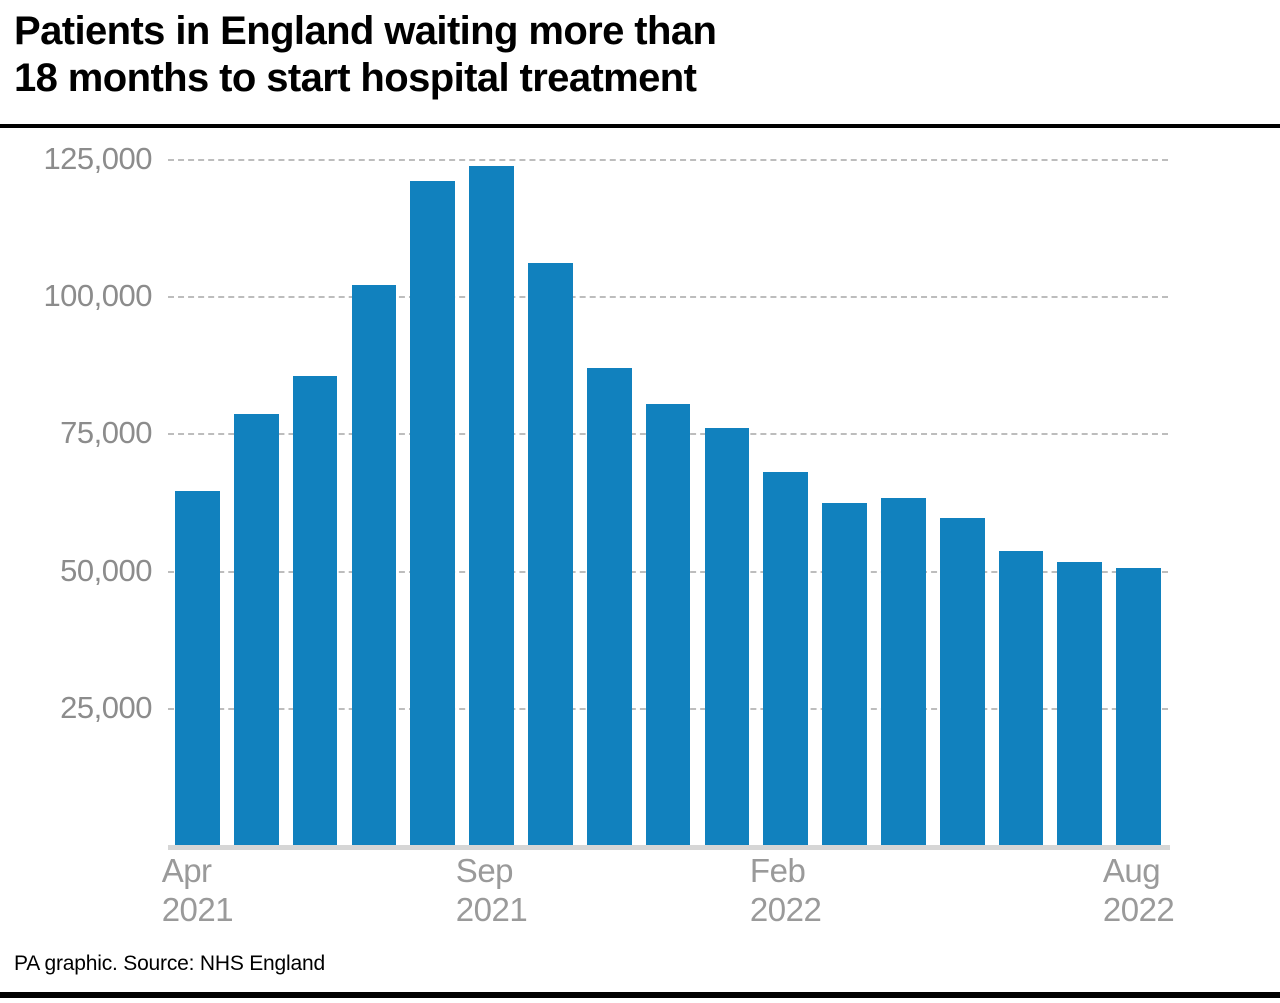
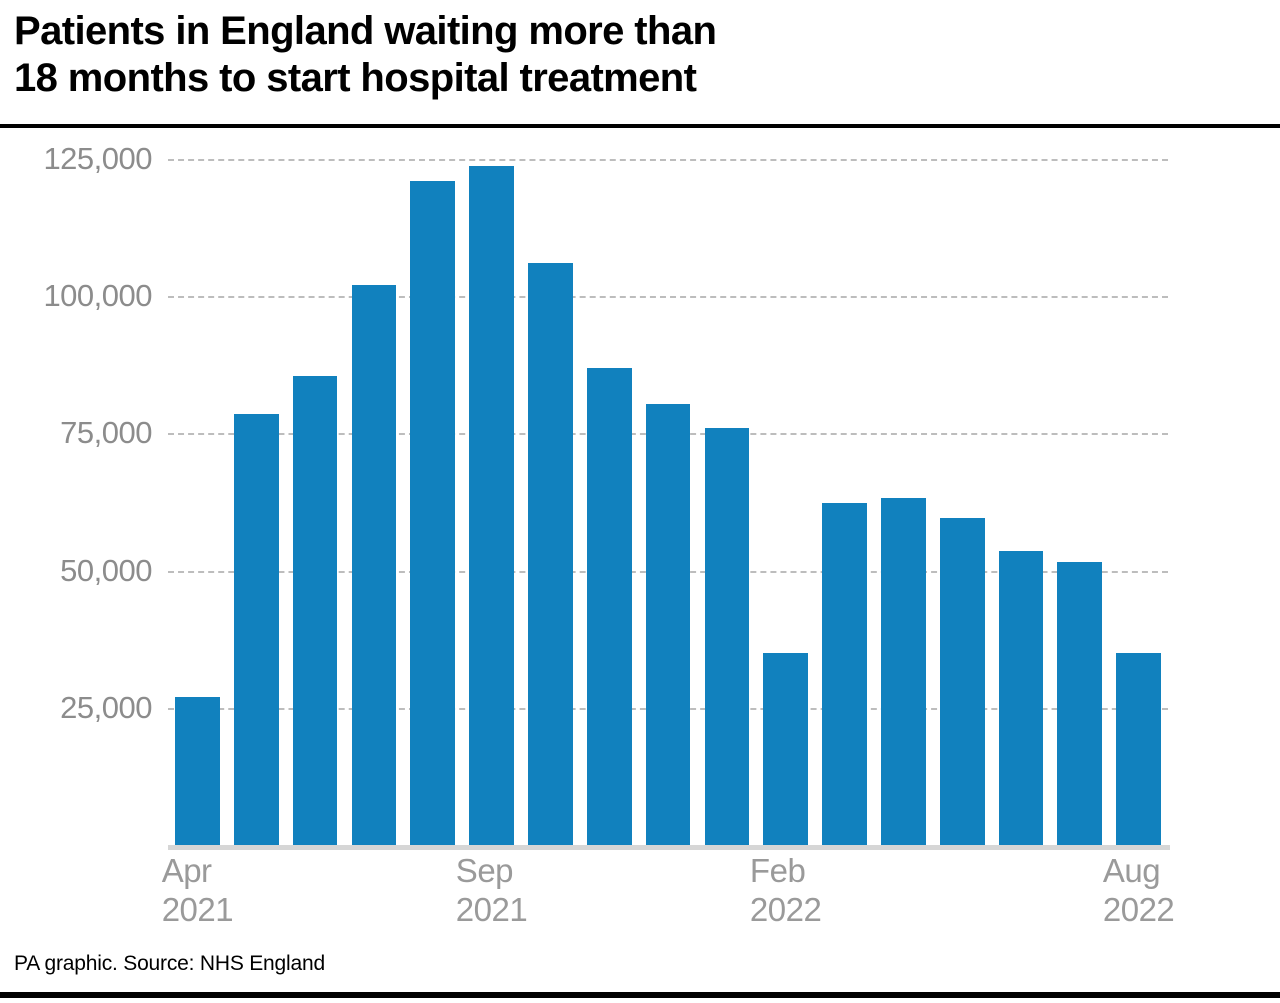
Apr 2021: 64000 -> 27000
Feb 2022: 68000 -> 35000
Aug 2022: 50000 -> 35000
